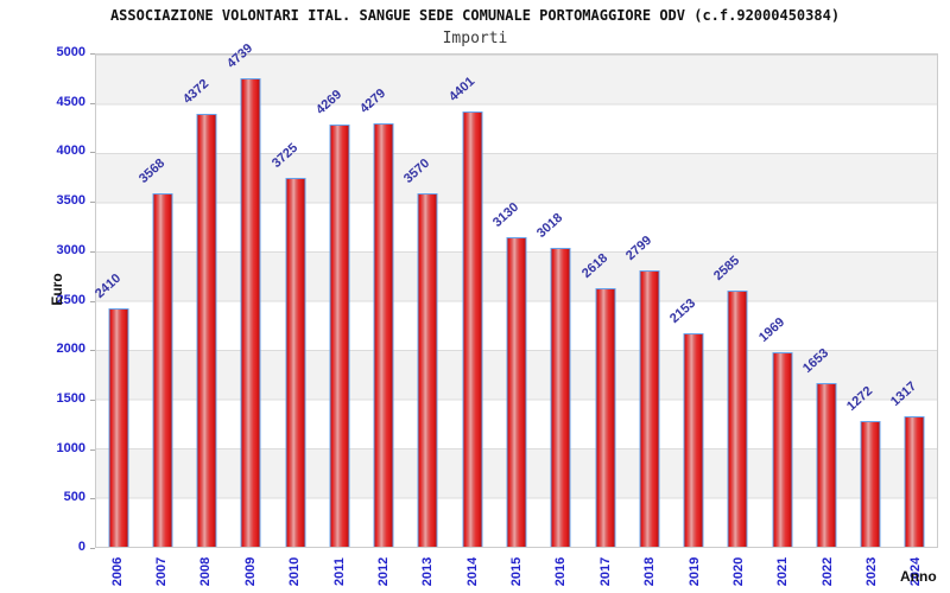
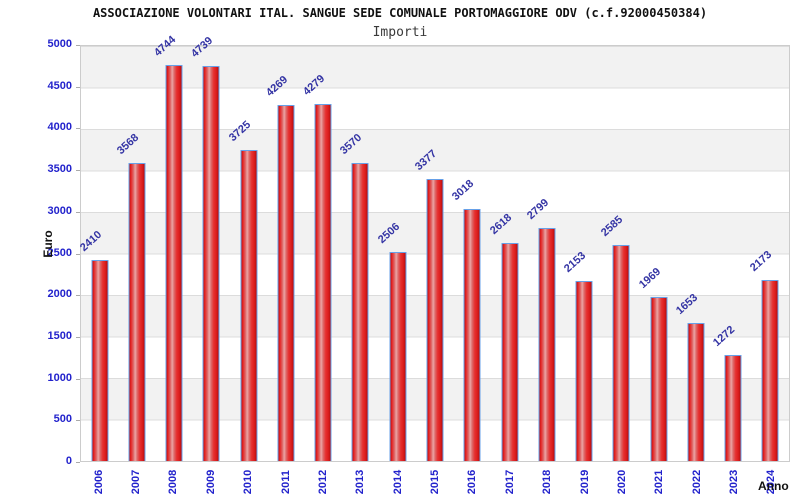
2008: 4372 -> 4744
2014: 4401 -> 2506
2015: 3130 -> 3377
2024: 1317 -> 2173
